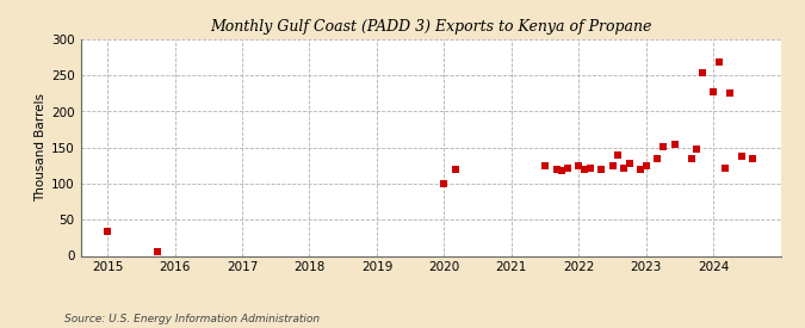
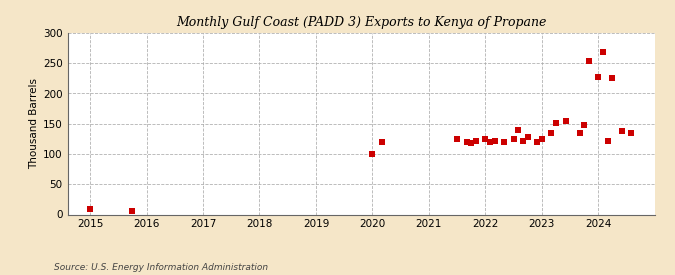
2015: 34 -> 9
